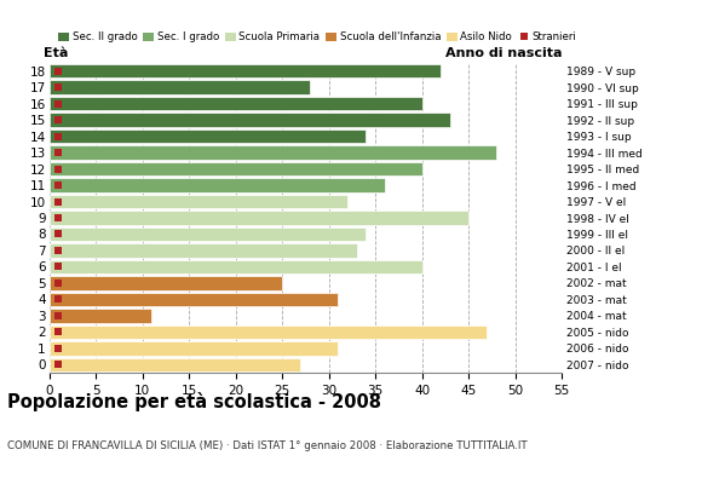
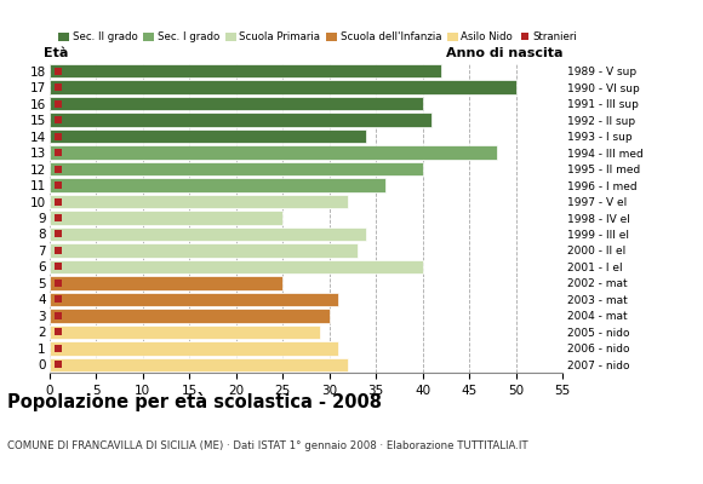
17: 28 -> 50
15: 43 -> 41
9: 45 -> 25
3: 11 -> 30
2: 47 -> 29
0: 27 -> 32
